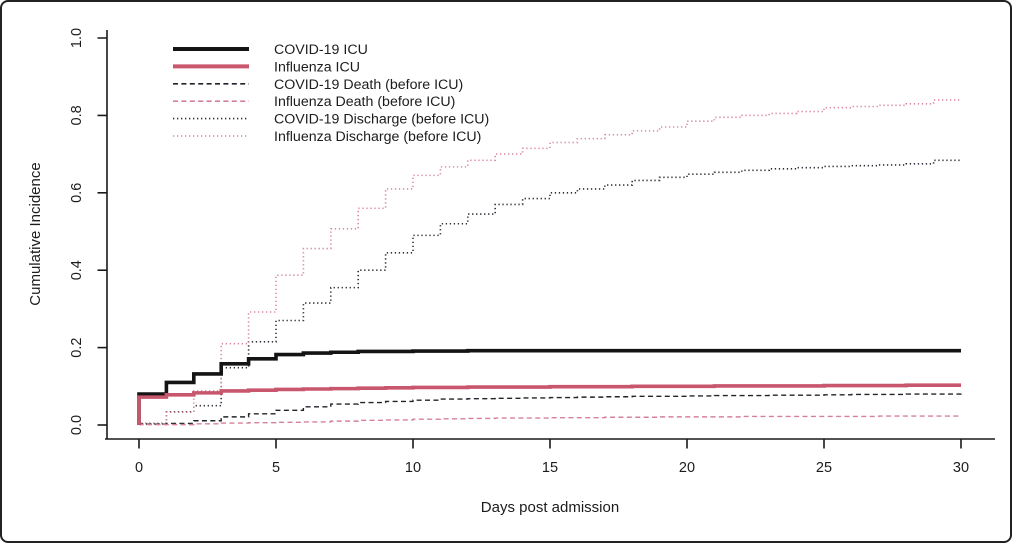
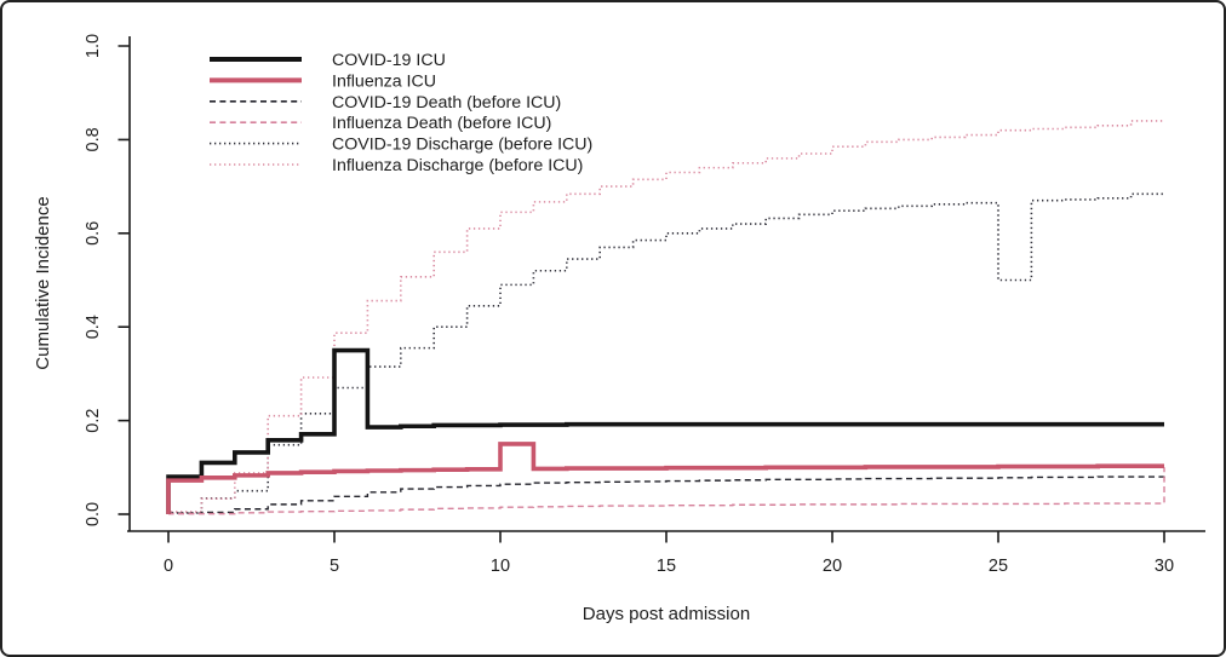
COVID-19 ICU/5: 0.18 -> 0.35
Influenza ICU/10: 0.10 -> 0.15
COVID-19 Discharge (before ICU)/25: 0.67 -> 0.50
Influenza Death (before ICU)/30: 0.02 -> 0.10
